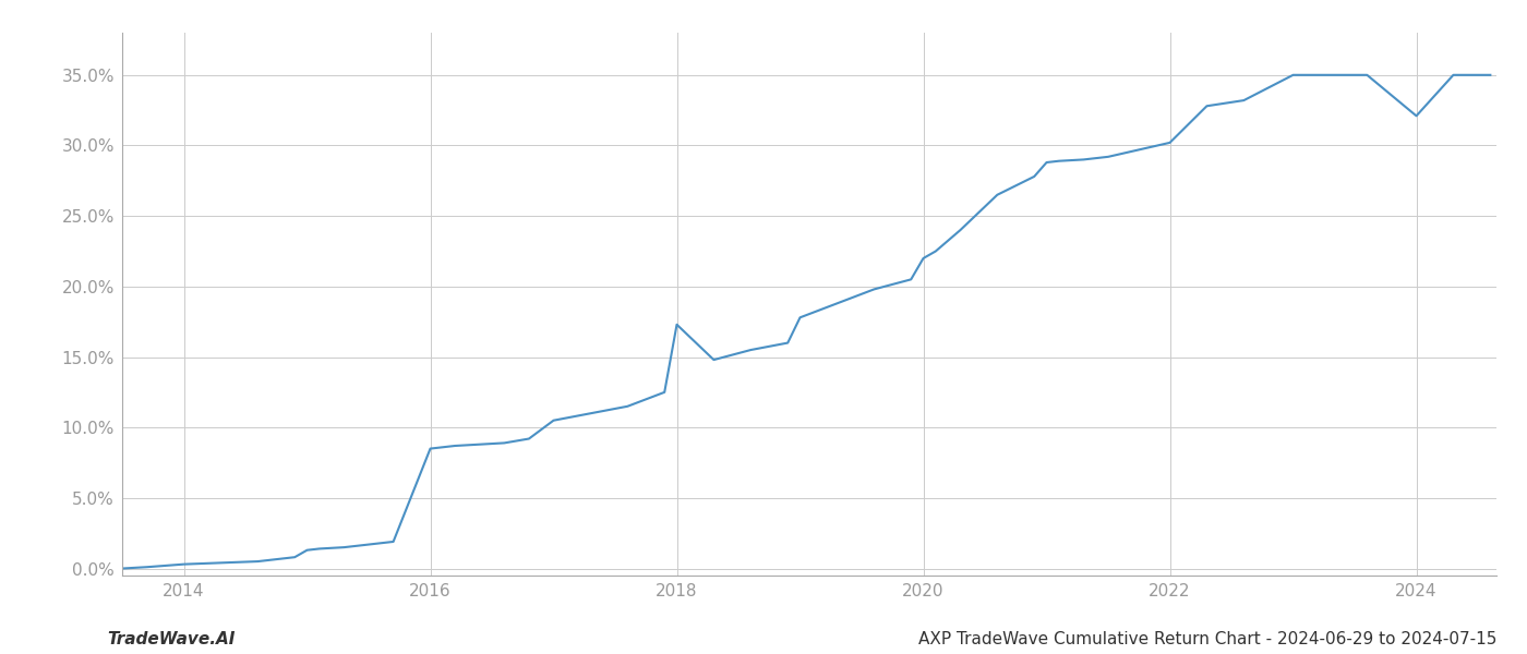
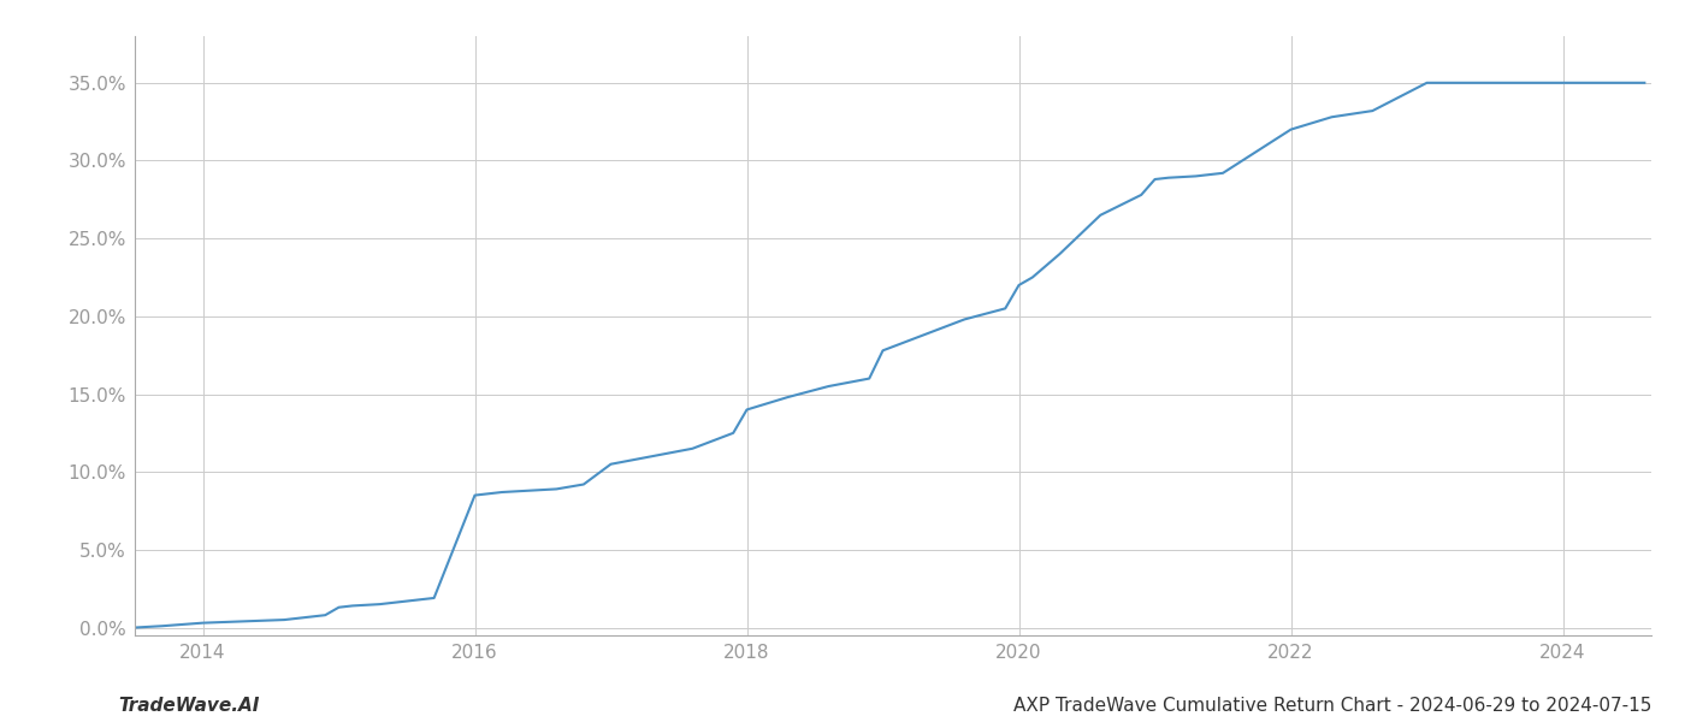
2018: 17.3% -> 14.0%
2022: 30.2% -> 32.0%
2024: 32.1% -> 35.0%
